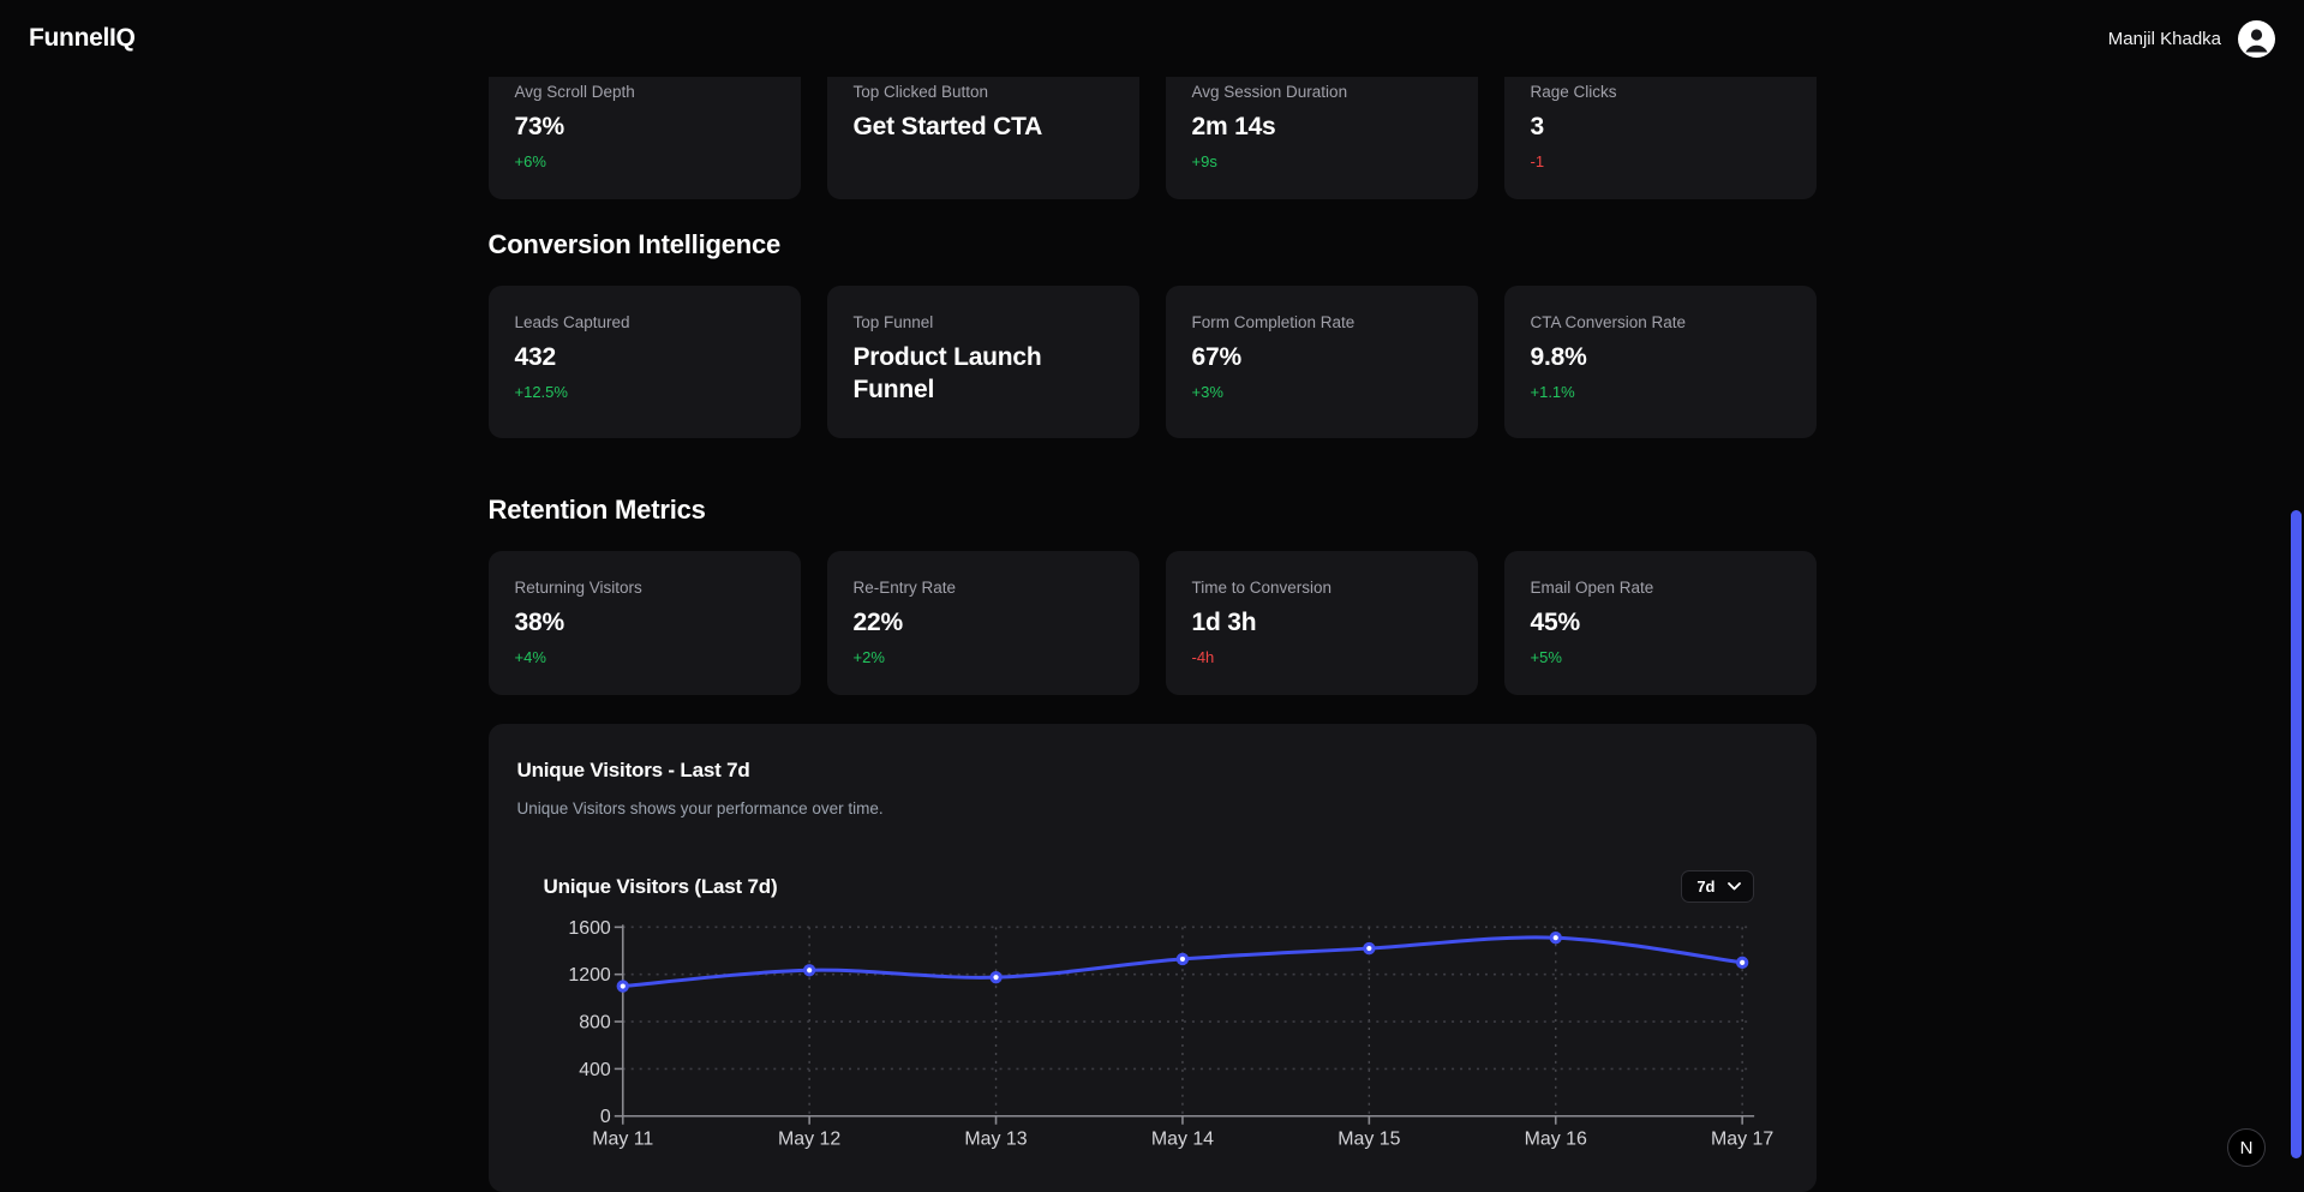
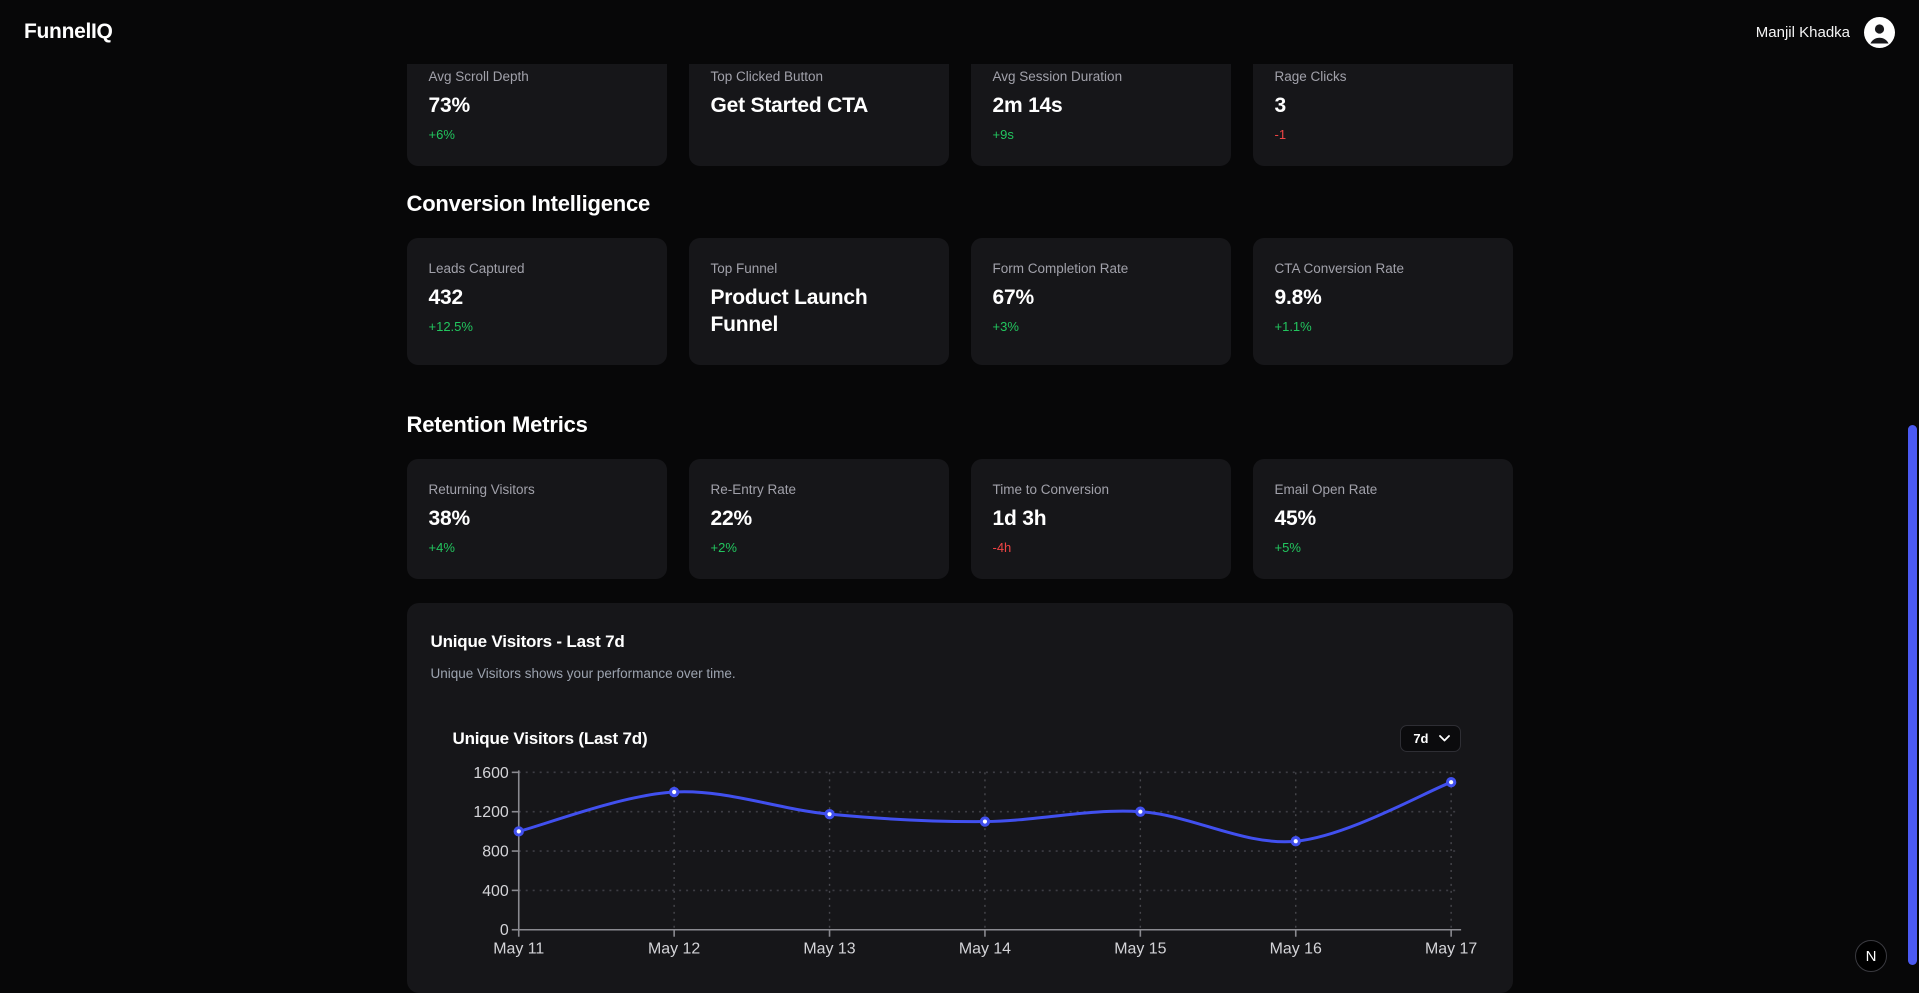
May 11: 1100 -> 1000
May 12: 1200 -> 1400
May 14: 1300 -> 1100
May 15: 1400 -> 1200
May 16: 1500 -> 900
May 17: 1300 -> 1500
